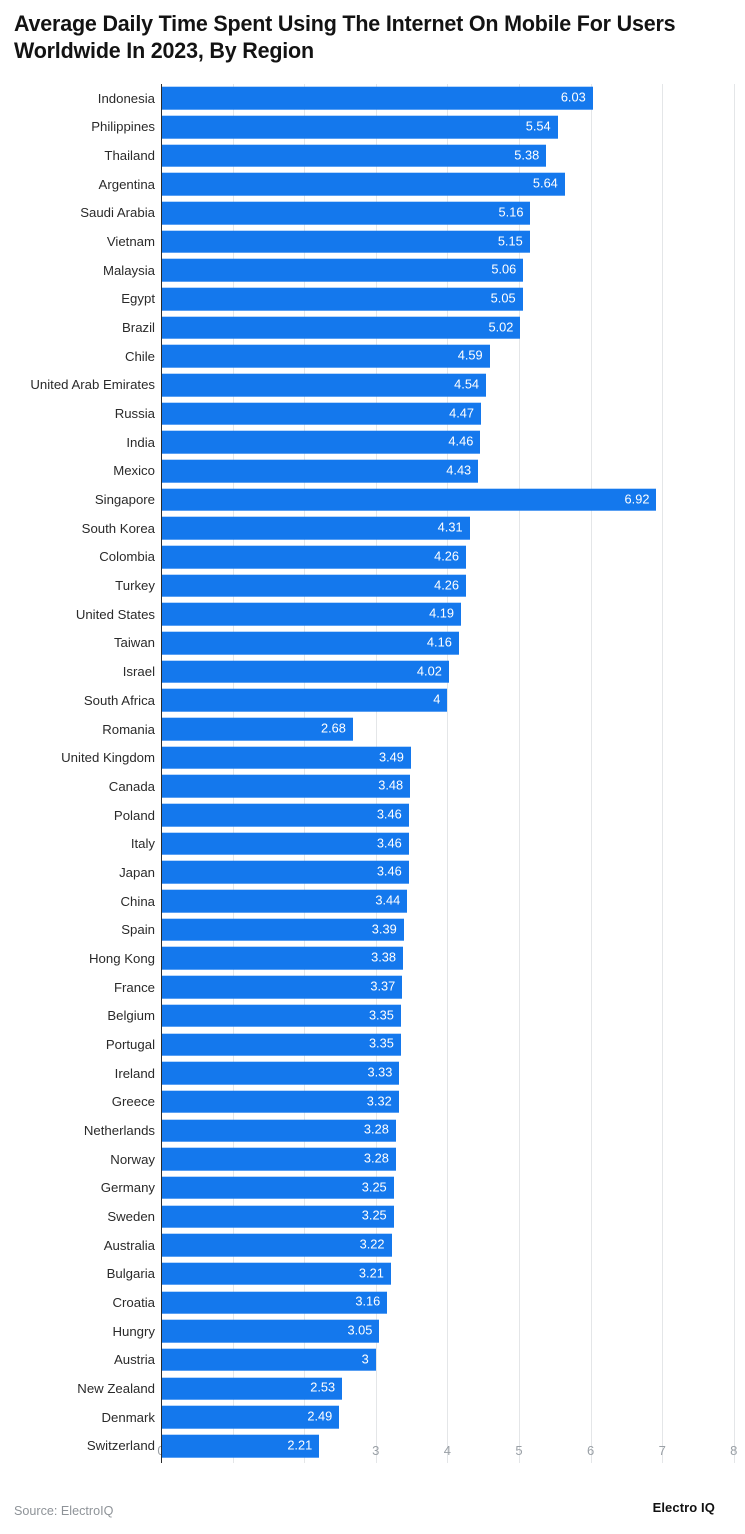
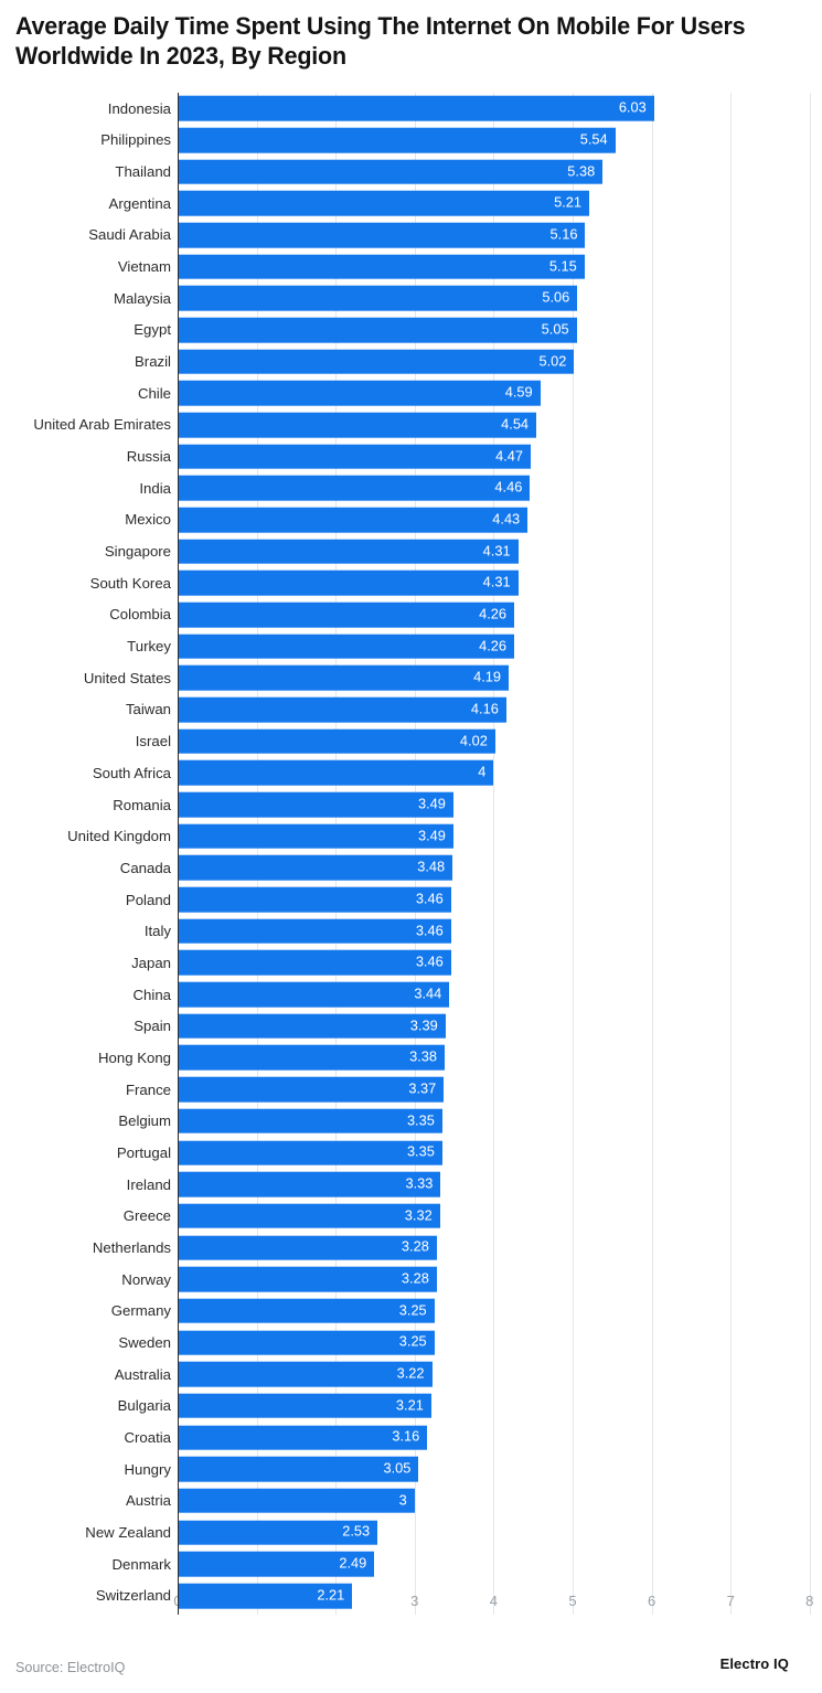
Argentina: 5.64 -> 5.21
Singapore: 6.92 -> 4.31
Romania: 2.68 -> 3.49
